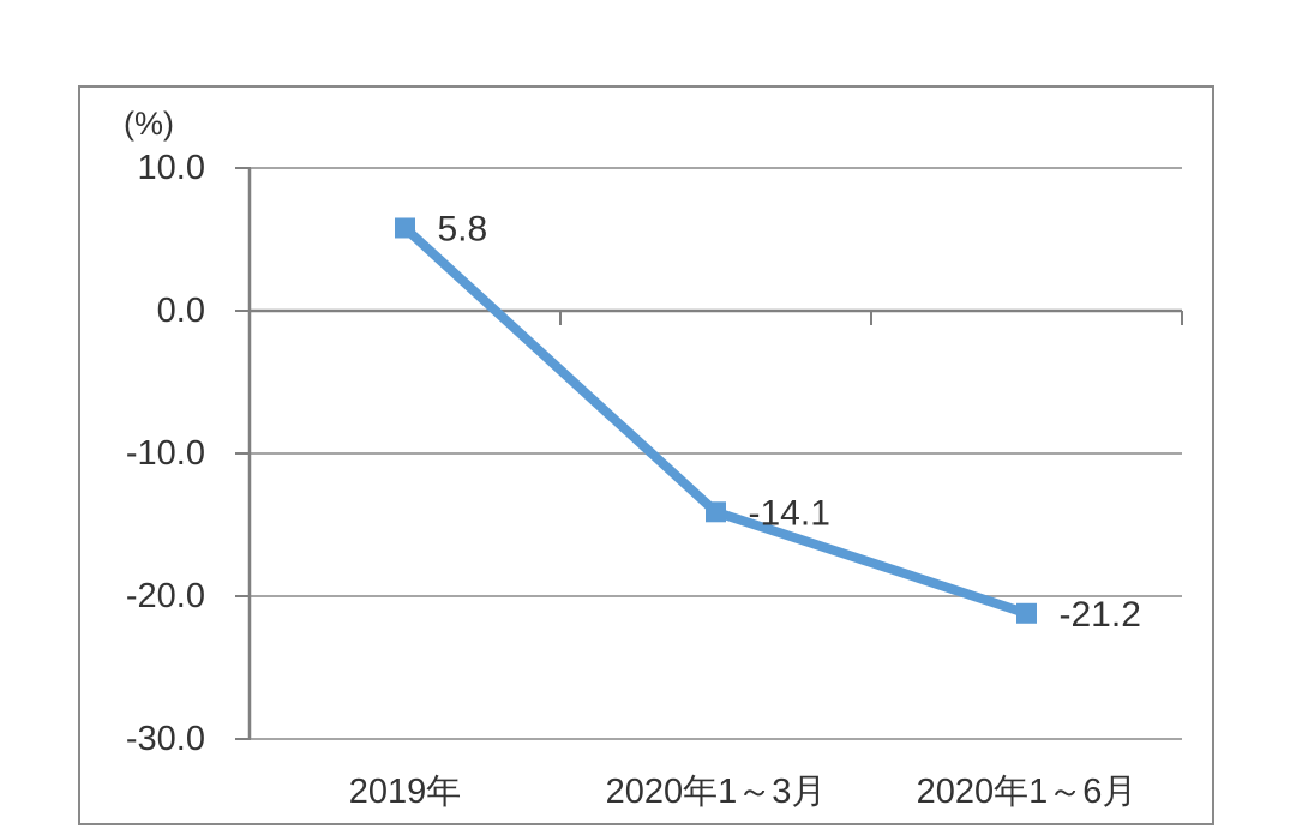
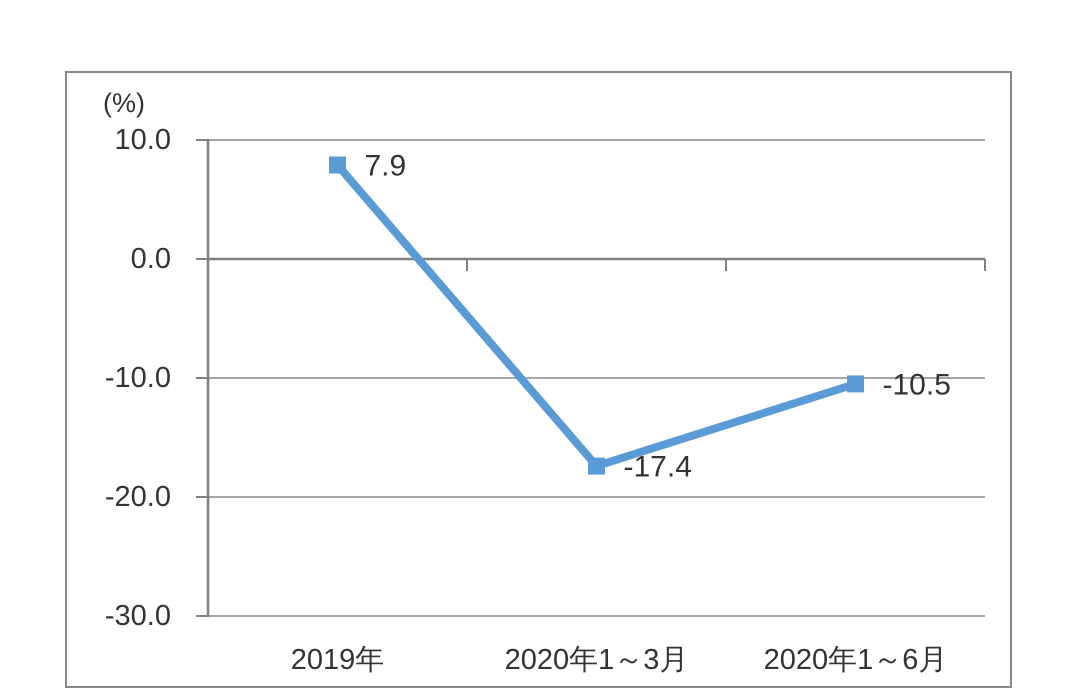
2019年: 5.8 -> 7.9
2020年1～3月: -14.1 -> -17.4
2020年1～6月: -21.2 -> -10.5
